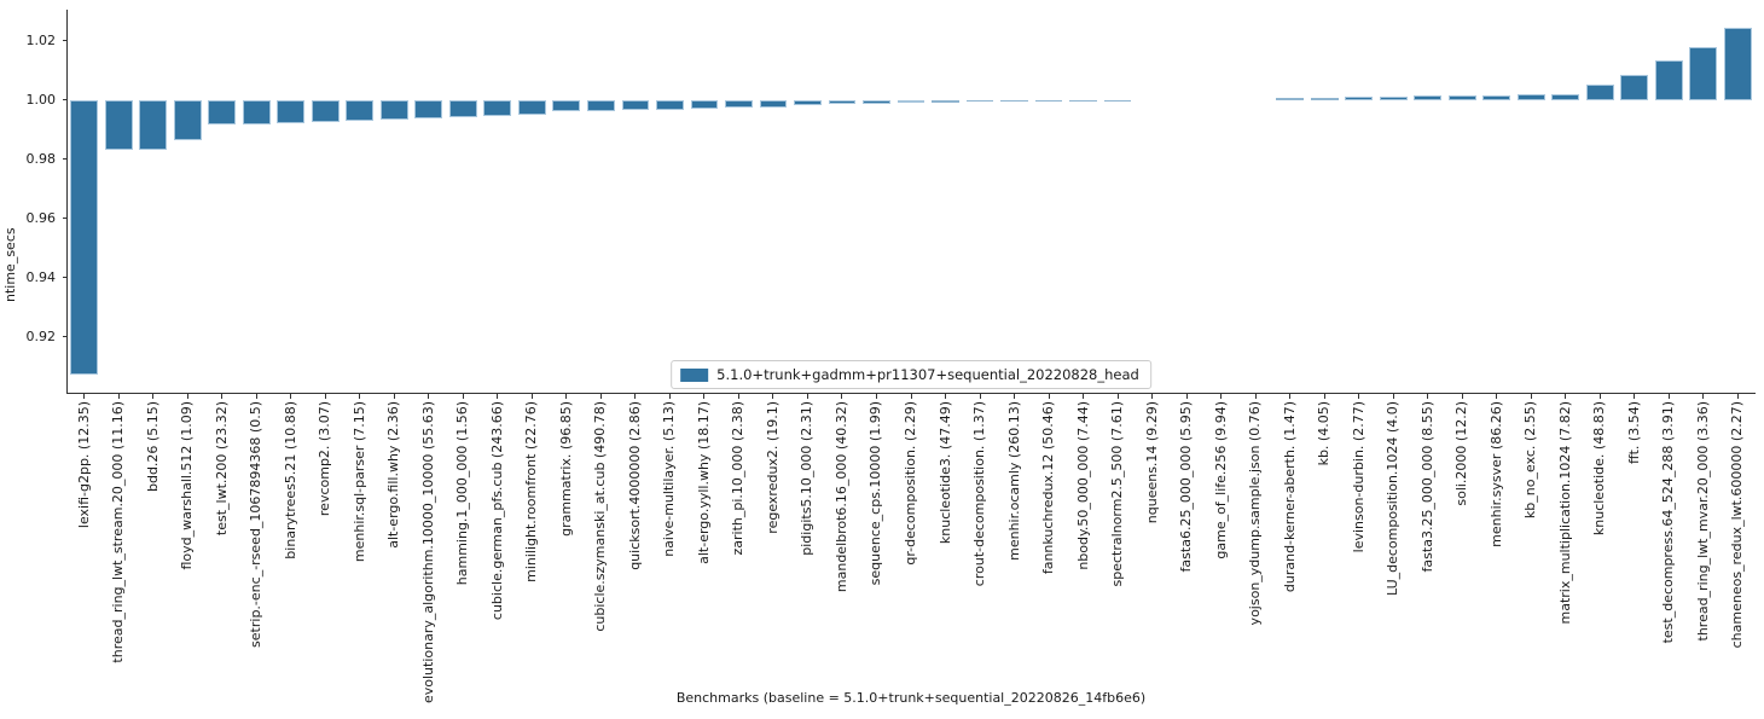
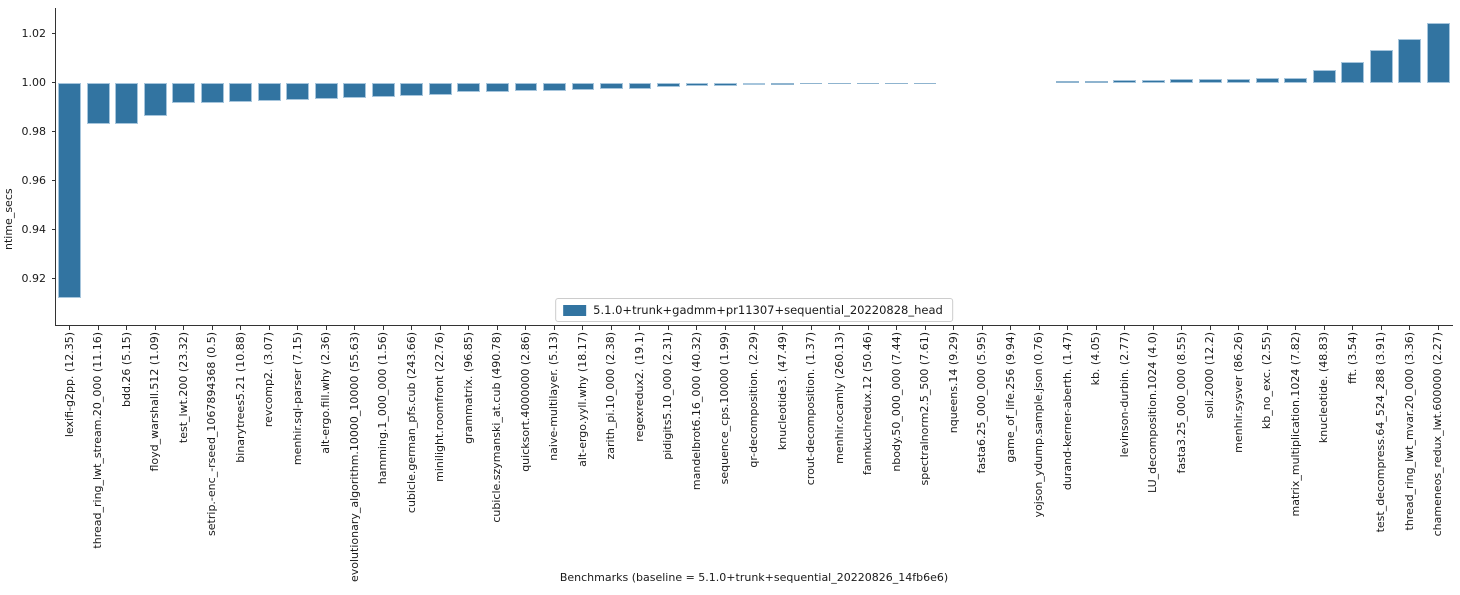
lexifi-g2pp. (12.35): 0.907 -> 0.912
